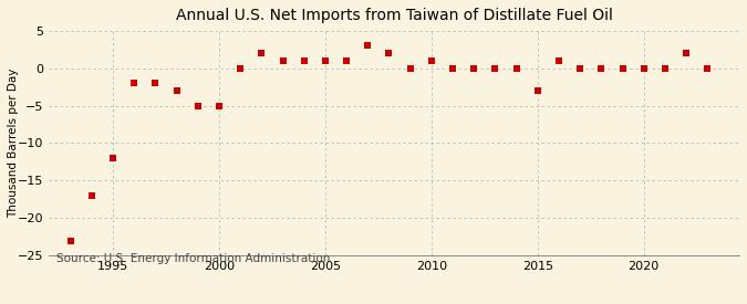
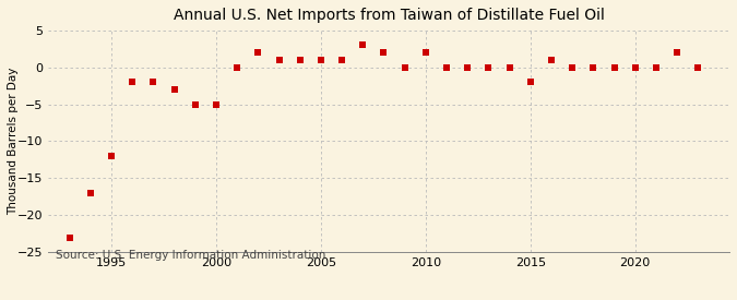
2010: 1 -> 2
2015: -3 -> -2
